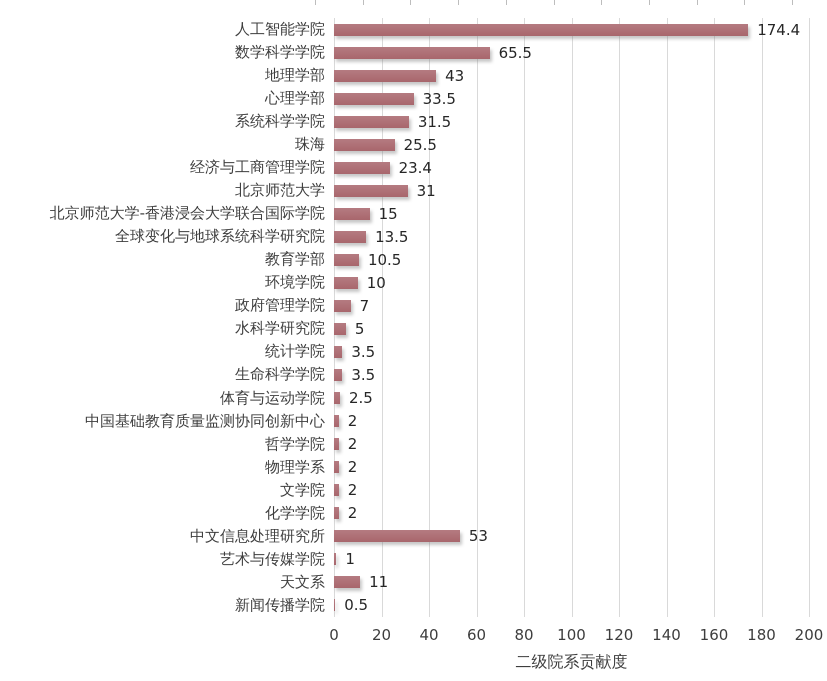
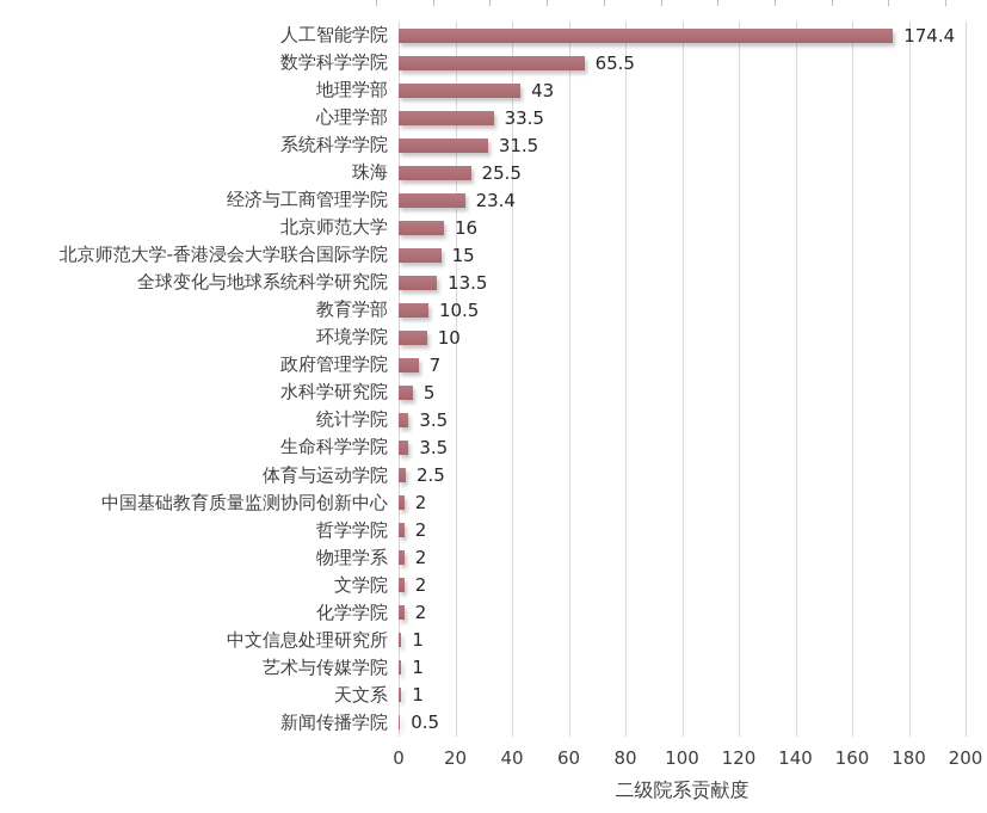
北京师范大学: 31 -> 16
中文信息处理研究所: 53 -> 1
天文系: 11 -> 1
